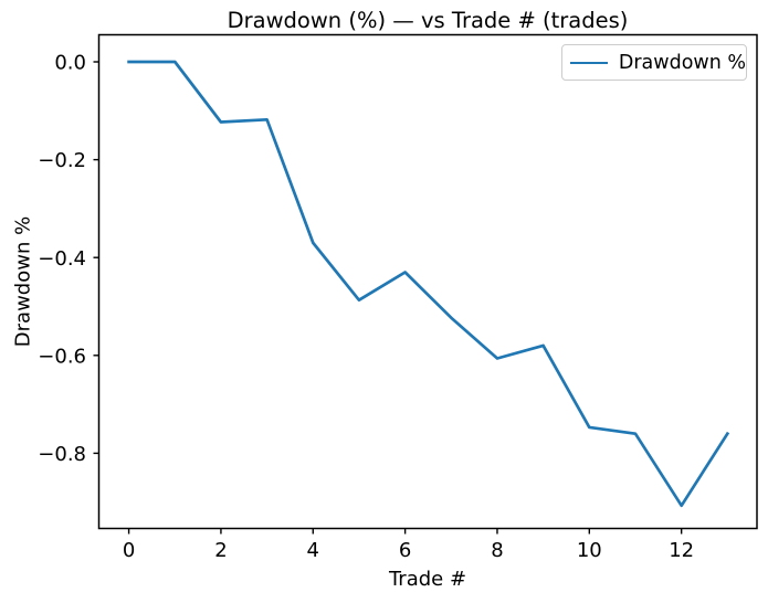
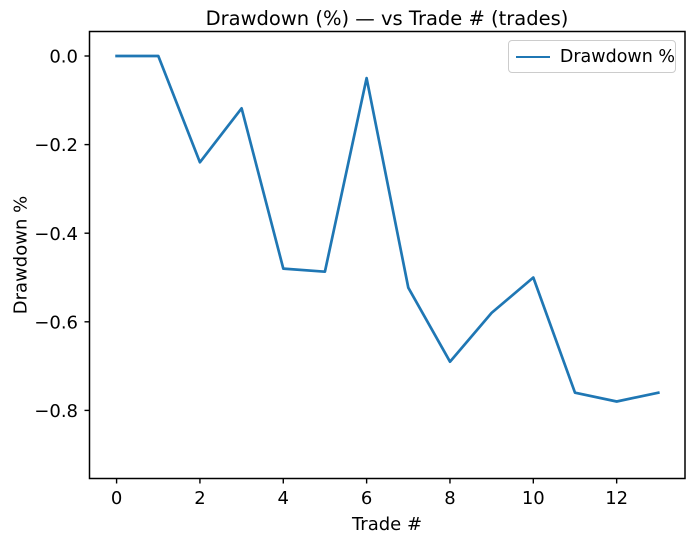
2: -0.12 -> -0.24
4: -0.37 -> -0.48
6: -0.43 -> -0.05
8: -0.61 -> -0.69
10: -0.75 -> -0.50
12: -0.91 -> -0.78
